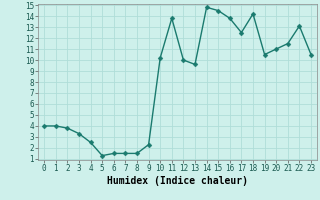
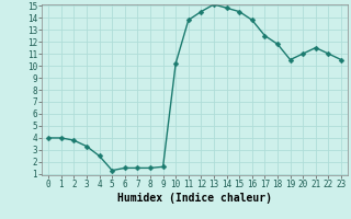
9: 2.3 -> 1.6
12: 10.0 -> 14.5
13: 9.6 -> 15.1
18: 14.2 -> 11.8
22: 13.1 -> 11.0
